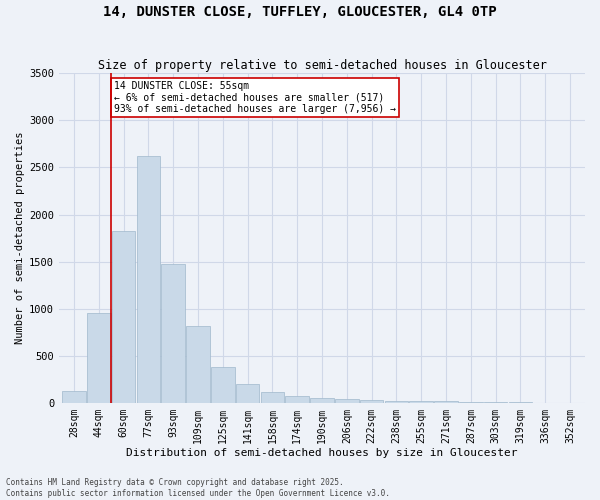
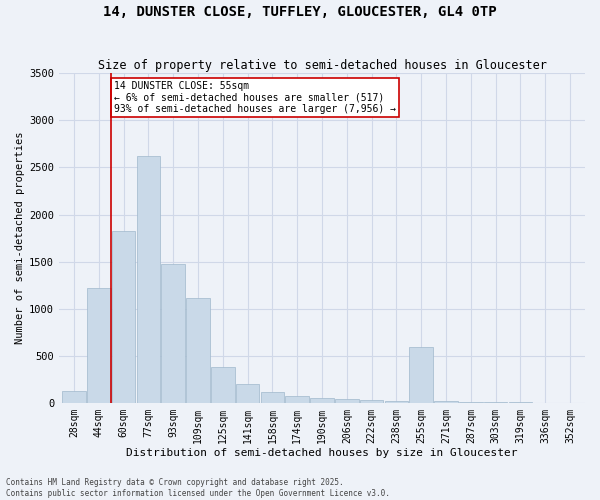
44sqm: 960 -> 1220
109sqm: 820 -> 1120
255sqm: 20 -> 600
